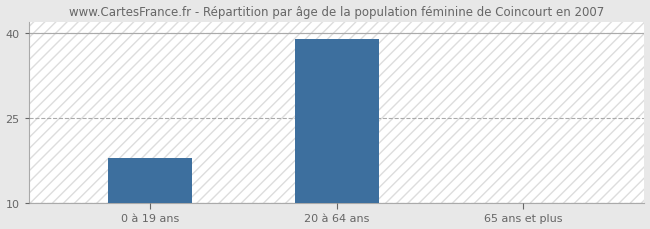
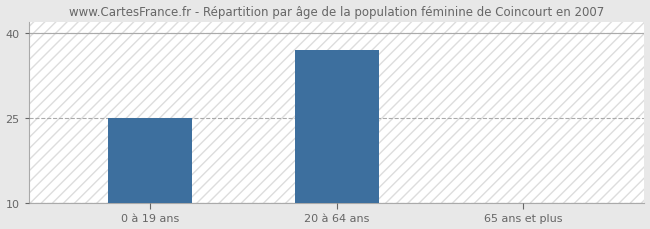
0 à 19 ans: 18 -> 25
20 à 64 ans: 39 -> 37
